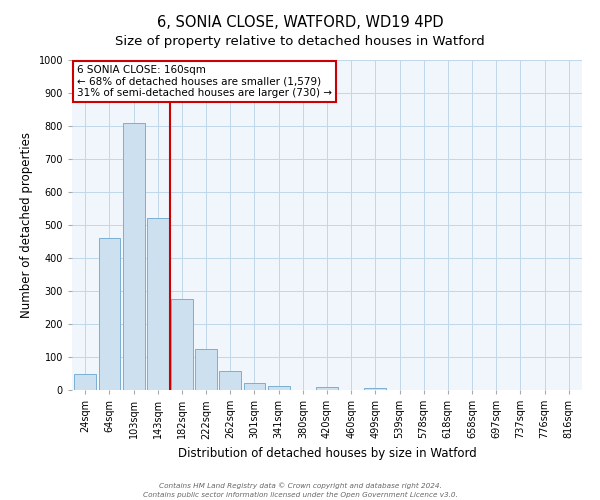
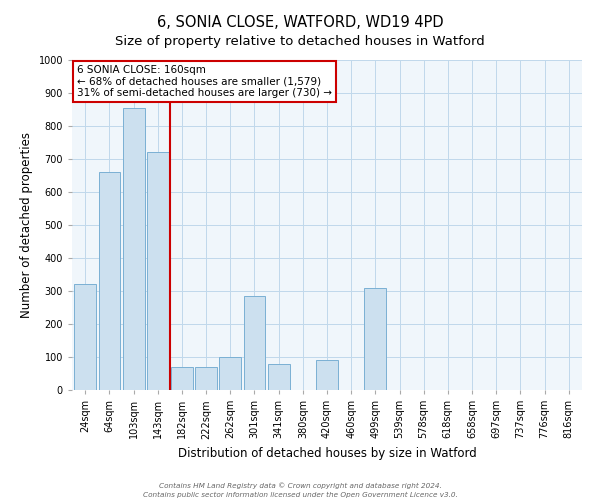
24sqm: 47 -> 320
64sqm: 460 -> 660
103sqm: 810 -> 855
143sqm: 520 -> 720
182sqm: 275 -> 70
222sqm: 125 -> 70
262sqm: 58 -> 100
301sqm: 22 -> 285
341sqm: 12 -> 80
420sqm: 8 -> 90
499sqm: 5 -> 310
